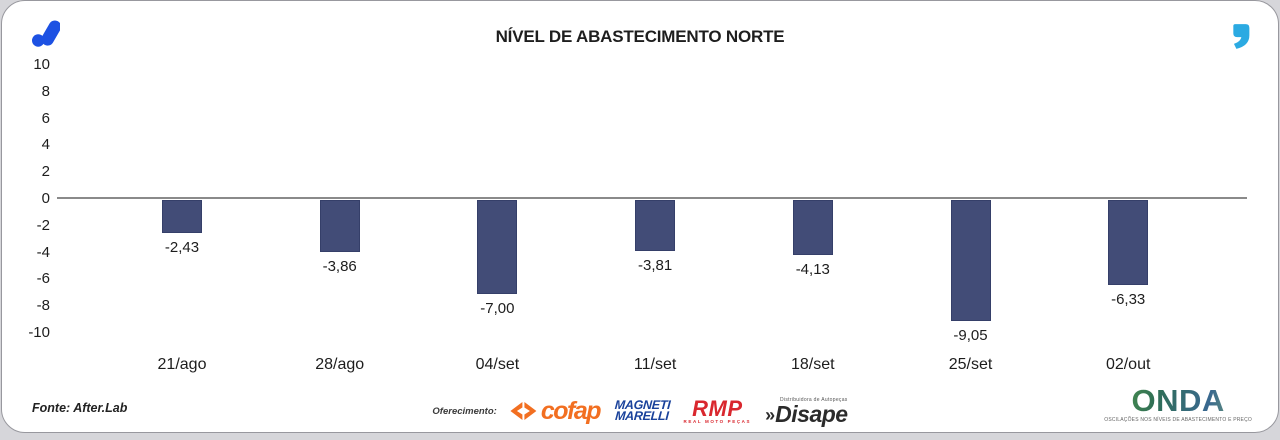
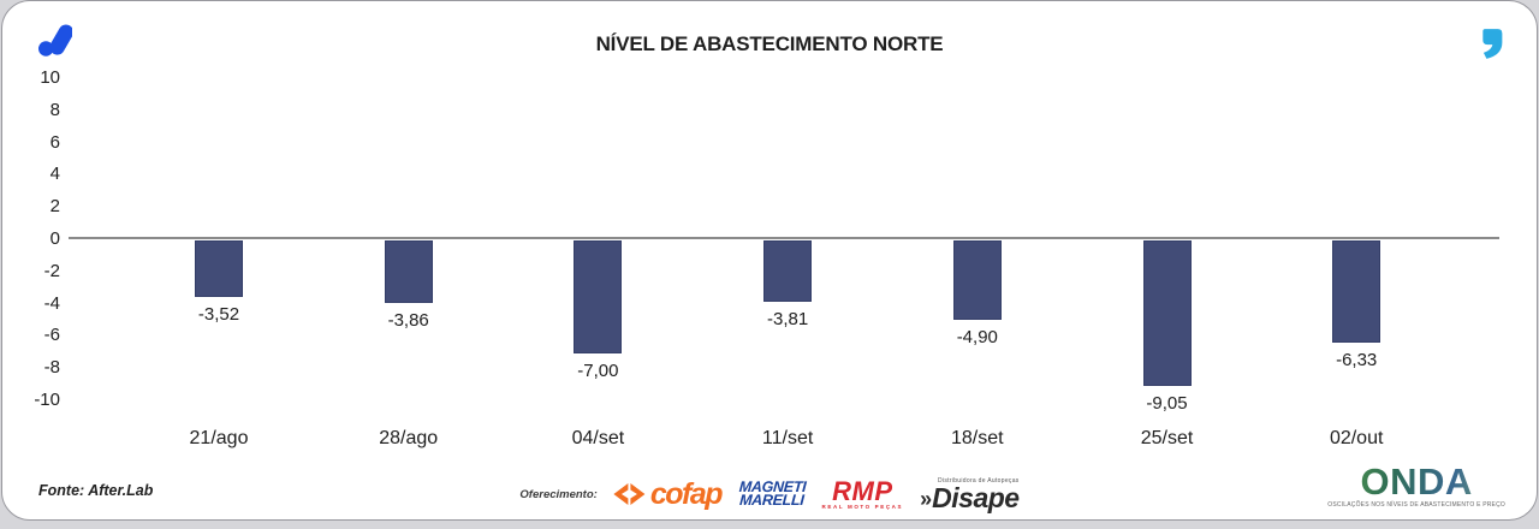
21/ago: -2,43 -> -3,52
18/set: -4,13 -> -4,90
